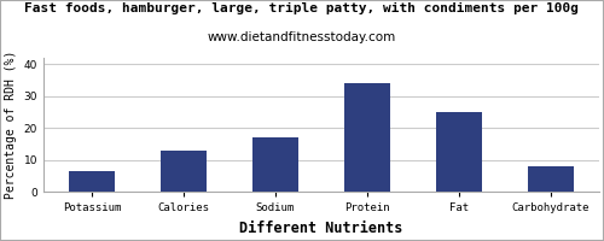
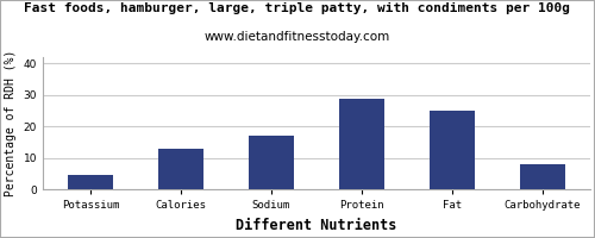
Potassium: 6.5 -> 4.5
Protein: 34.0 -> 29.0
